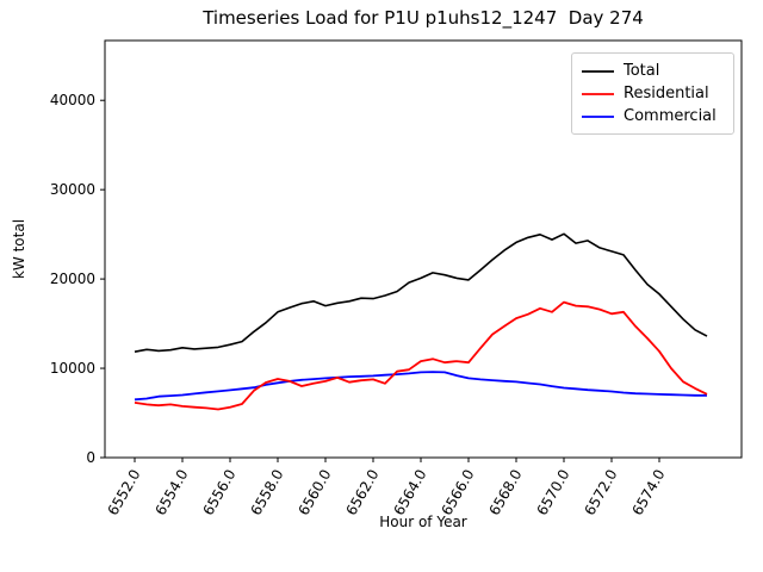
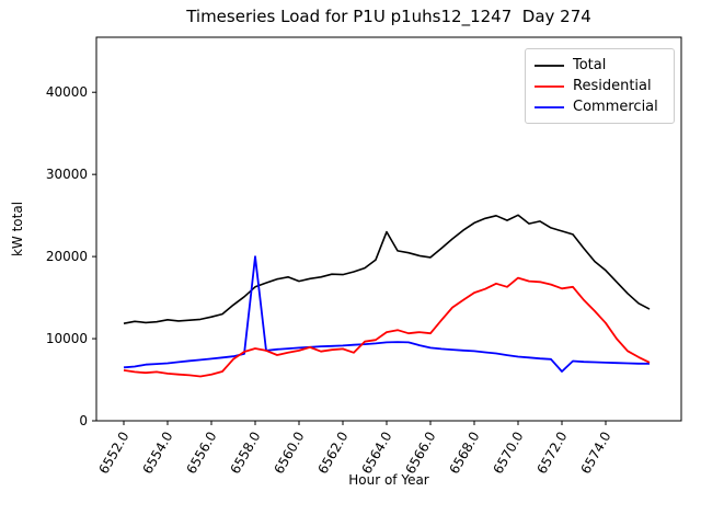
Commercial/6558.0: 8000 -> 20000
Total/6564.0: 20000 -> 23000
Commercial/6572.0: 7000 -> 6000
